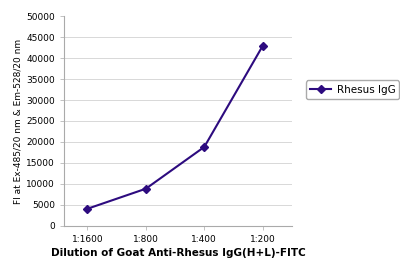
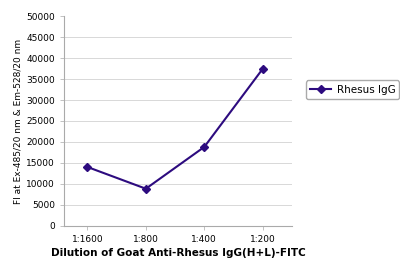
1:1600: 4000 -> 14000
1:200: 43000 -> 37500
